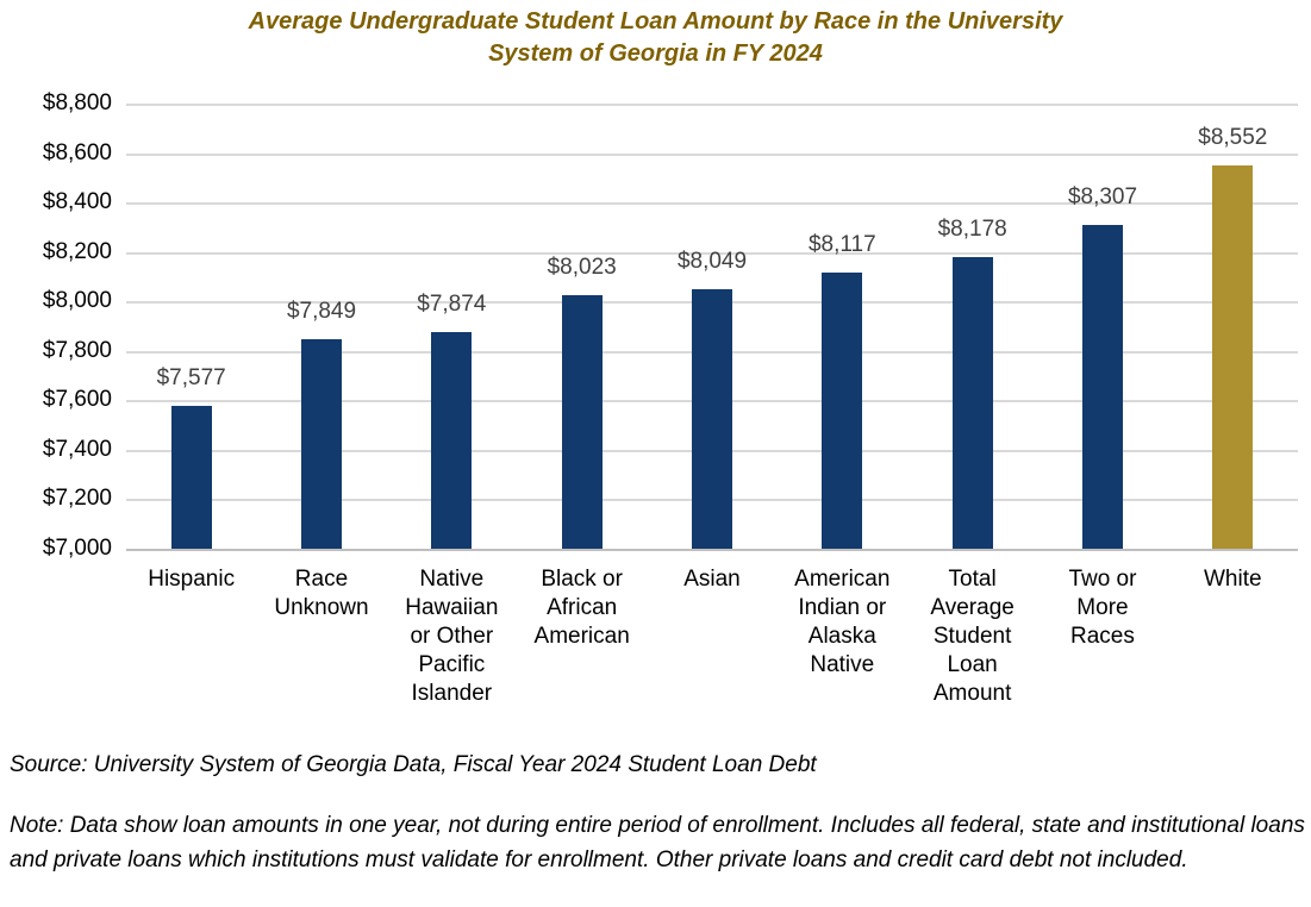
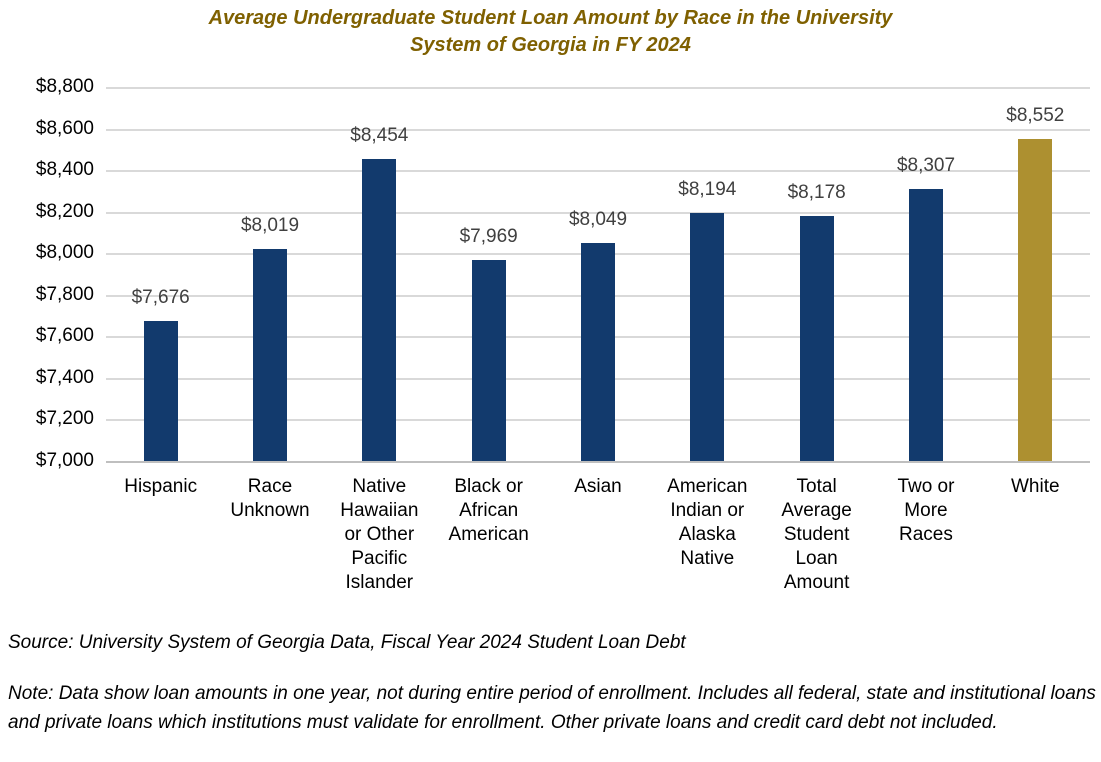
Hispanic: $7,577 -> $7,676
Race Unknown: $7,849 -> $8,019
Native Hawaiian or Other Pacific Islander: $7,874 -> $8,454
Black or African American: $8,023 -> $7,969
American Indian or Alaska Native: $8,117 -> $8,194
